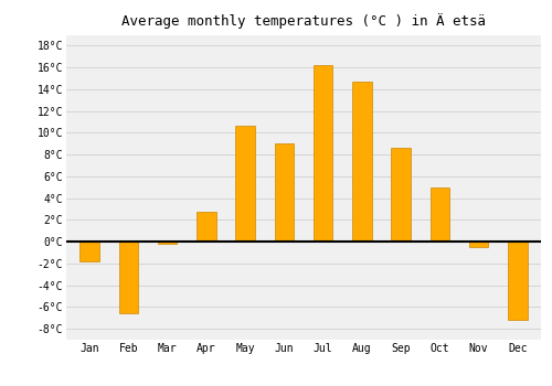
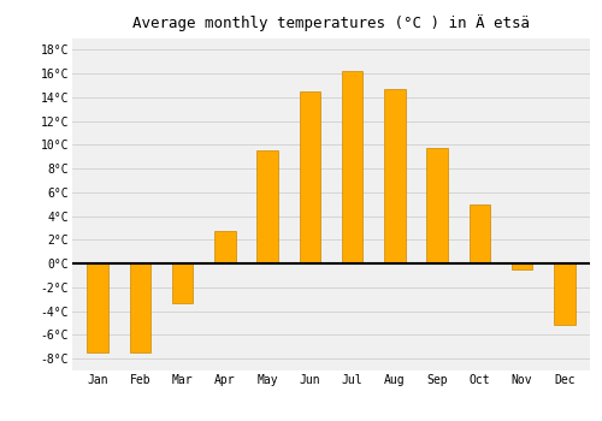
Jan: -1.8°C -> -7.5°C
Feb: -6.6°C -> -7.5°C
Mar: -0.2°C -> -3.3°C
May: 10.6°C -> 9.5°C
Jun: 9.0°C -> 14.5°C
Sep: 8.6°C -> 9.7°C
Dec: -7.2°C -> -5.2°C
